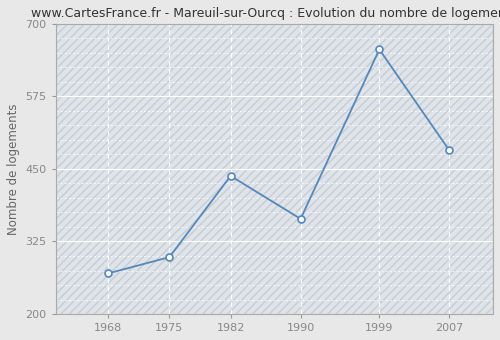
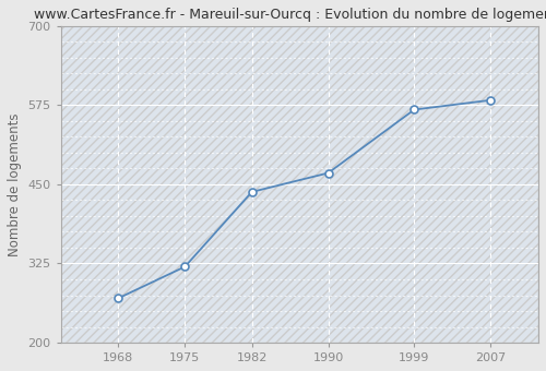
1975: 298 -> 320
1990: 364 -> 468
1999: 656 -> 568
2007: 482 -> 583
